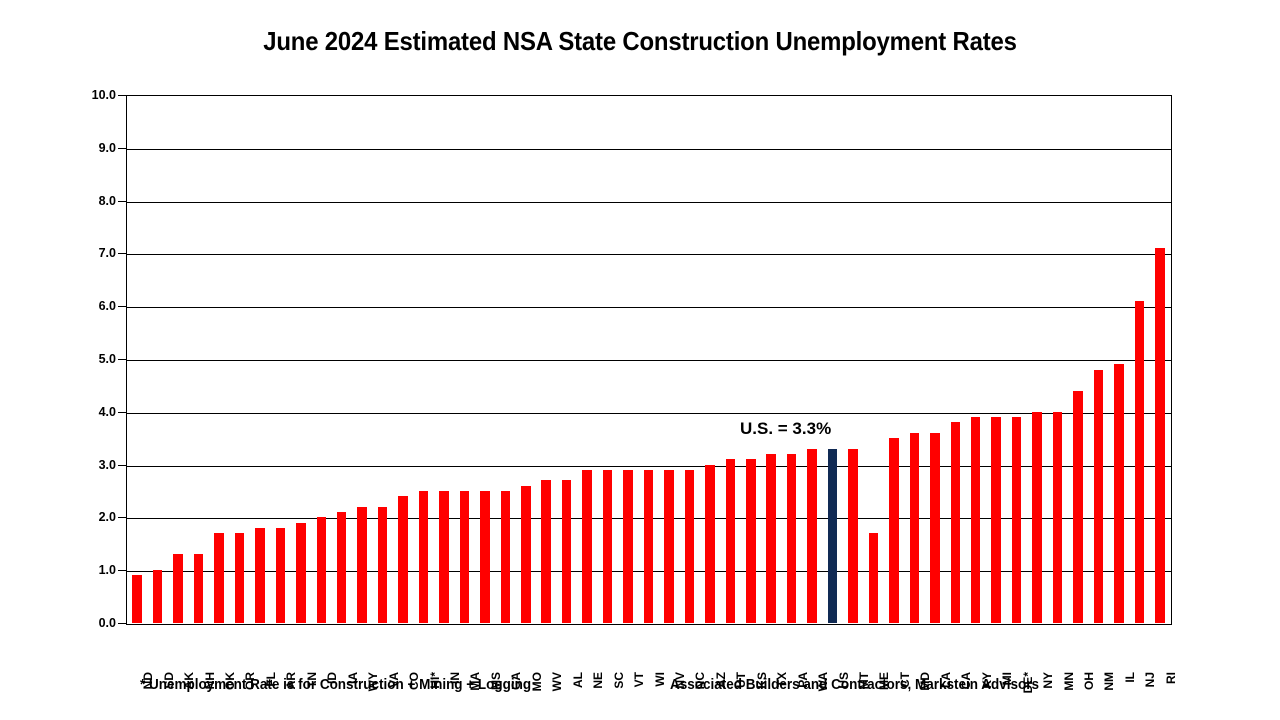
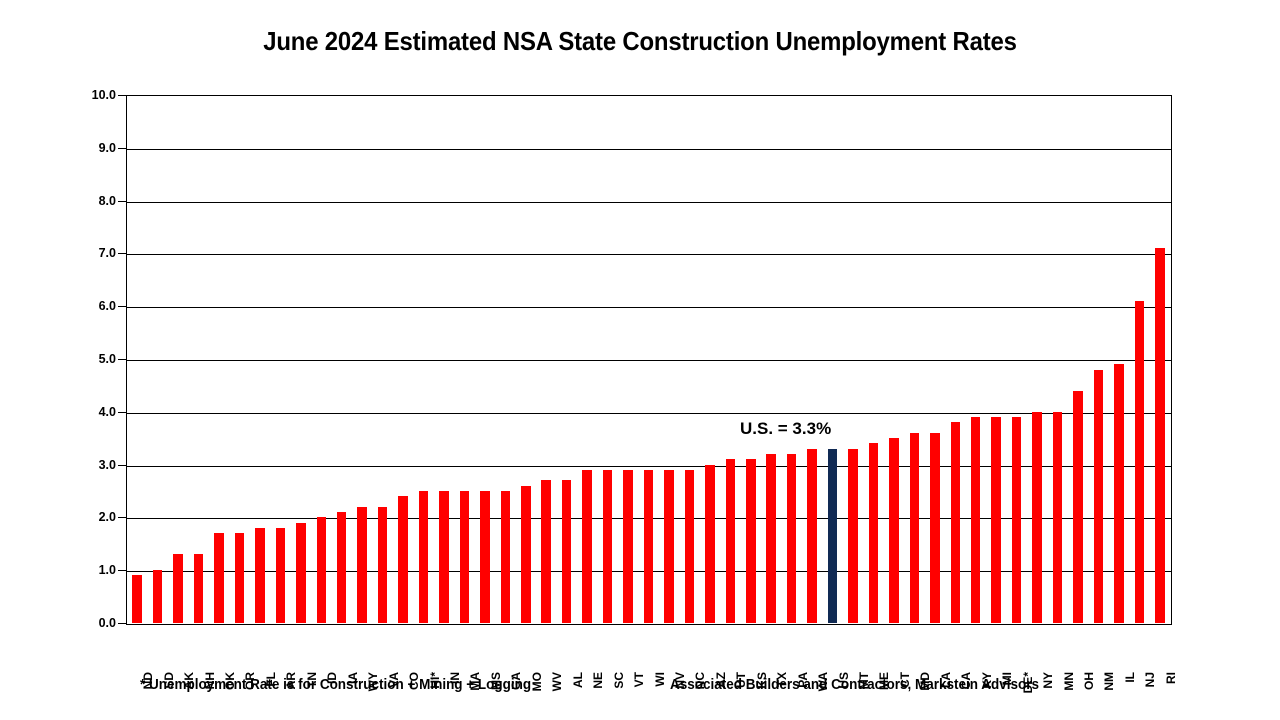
ME: 1.7 -> 3.4
